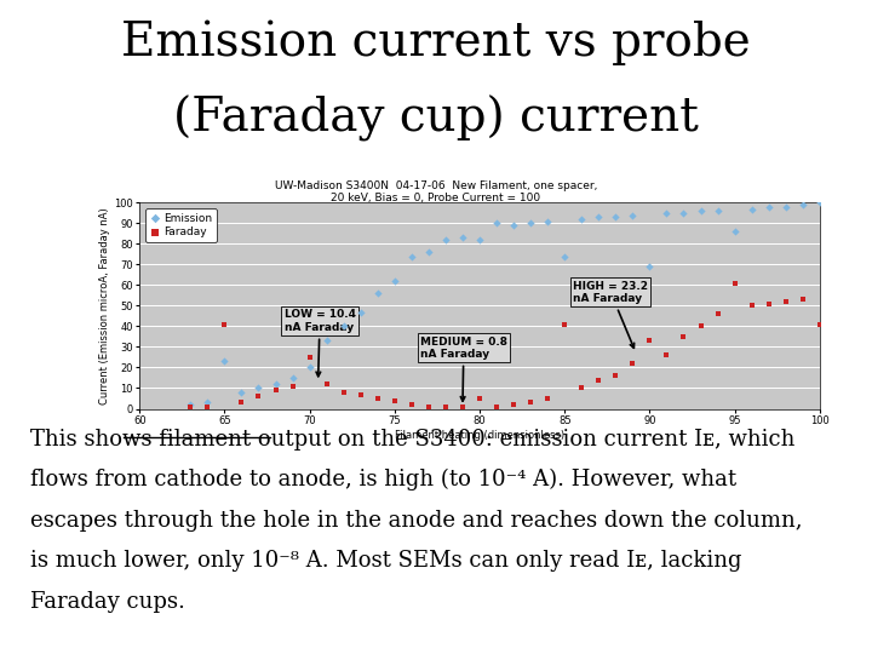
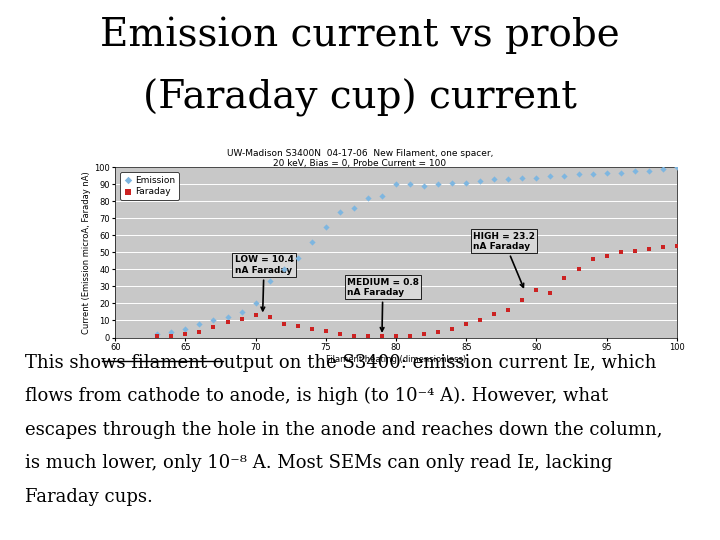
Emission/65: 23 -> 5
Faraday/65: 41 -> 2
Faraday/70: 25 -> 13
Emission/75: 62 -> 65
Emission/80: 82 -> 90
Faraday/80: 5 -> 1
Emission/85: 74 -> 91
Faraday/85: 41 -> 8
Emission/90: 69 -> 94
Faraday/90: 33 -> 28
Emission/95: 86 -> 97
Faraday/95: 61 -> 48
Faraday/100: 41 -> 54
